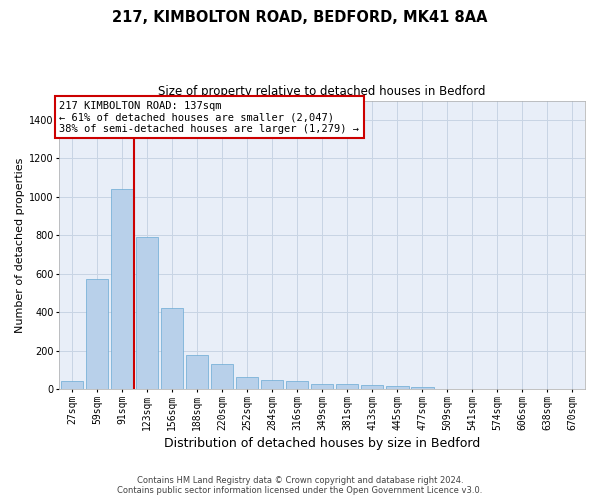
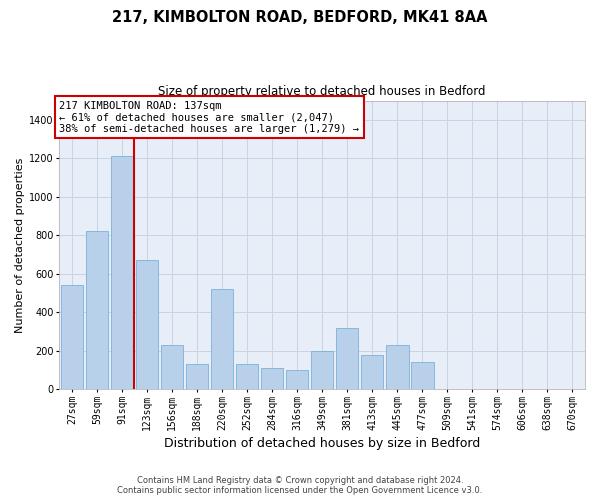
27sqm: 40 -> 540
59sqm: 580 -> 820
91sqm: 1040 -> 1210
123sqm: 790 -> 670
156sqm: 420 -> 230
188sqm: 180 -> 130
220sqm: 130 -> 520
252sqm: 60 -> 130
284sqm: 50 -> 110
316sqm: 40 -> 100
349sqm: 30 -> 200
381sqm: 30 -> 320
413sqm: 20 -> 180
445sqm: 20 -> 230
477sqm: 10 -> 140
